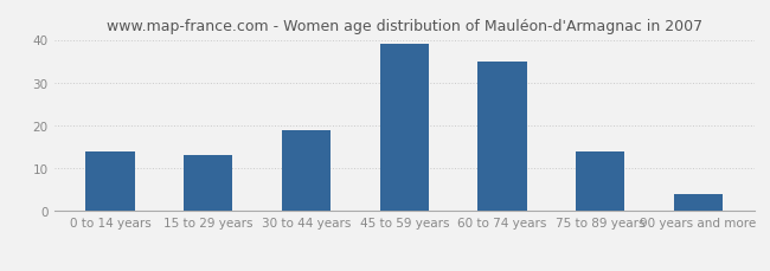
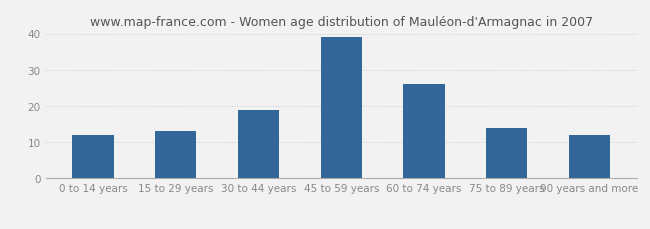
0 to 14 years: 14 -> 12
60 to 74 years: 35 -> 26
90 years and more: 4 -> 12
